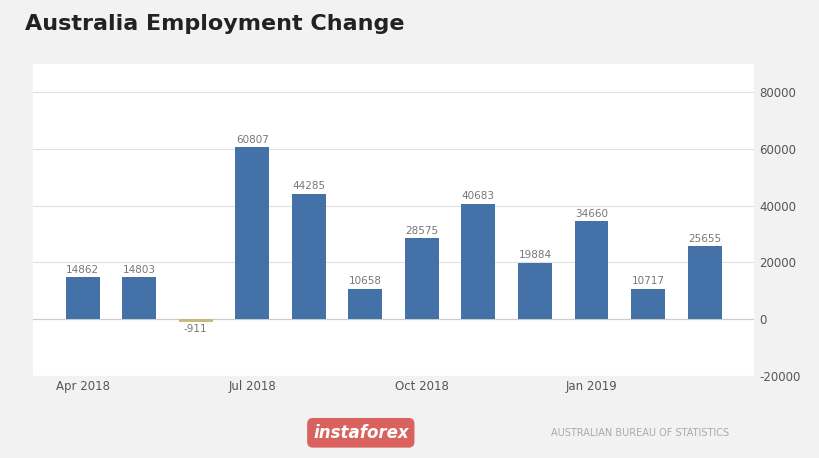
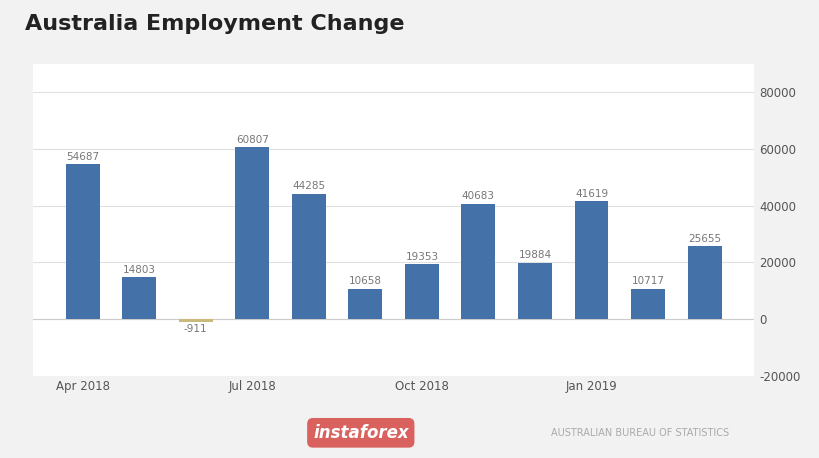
Apr 2018: 14862 -> 54687
Oct 2018: 28575 -> 19353
Jan 2019: 34660 -> 41619
